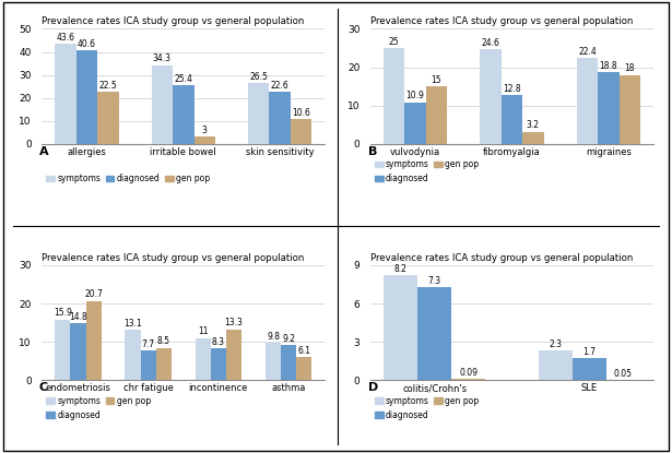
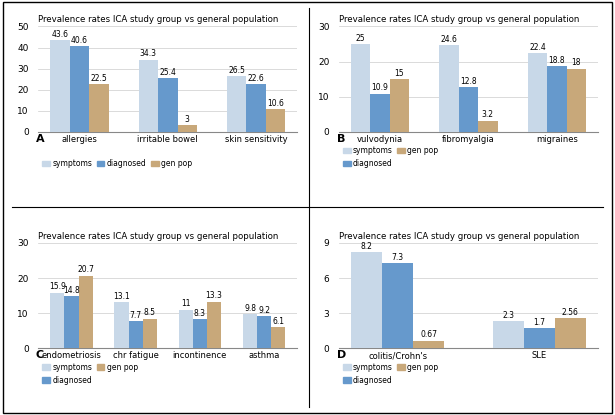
gen pop/colitis/Crohn's: 0.09 -> 0.67
gen pop/SLE: 0.05 -> 2.56
